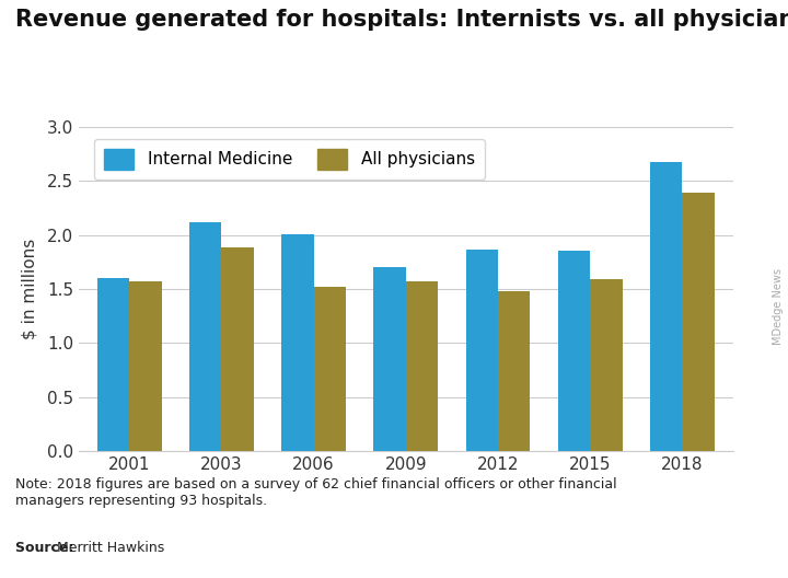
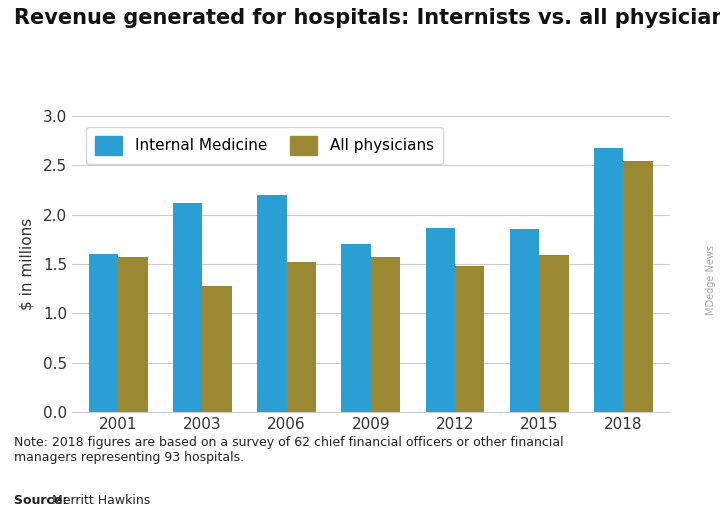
All physicians/2003: 1.89 -> 1.28
Internal Medicine/2006: 2.01 -> 2.20
All physicians/2018: 2.39 -> 2.54
